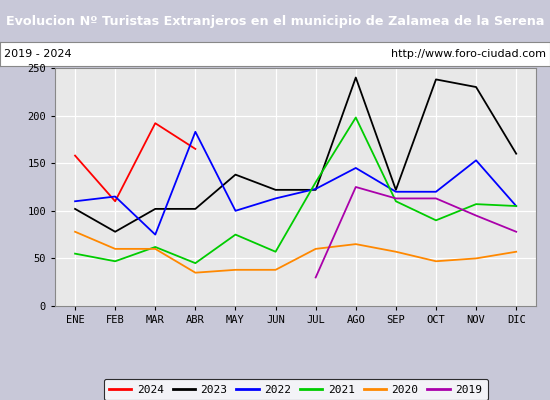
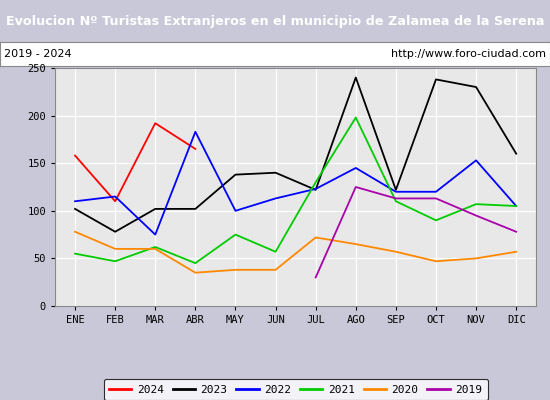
2023/JUN: 122 -> 140
2020/JUL: 60 -> 72
